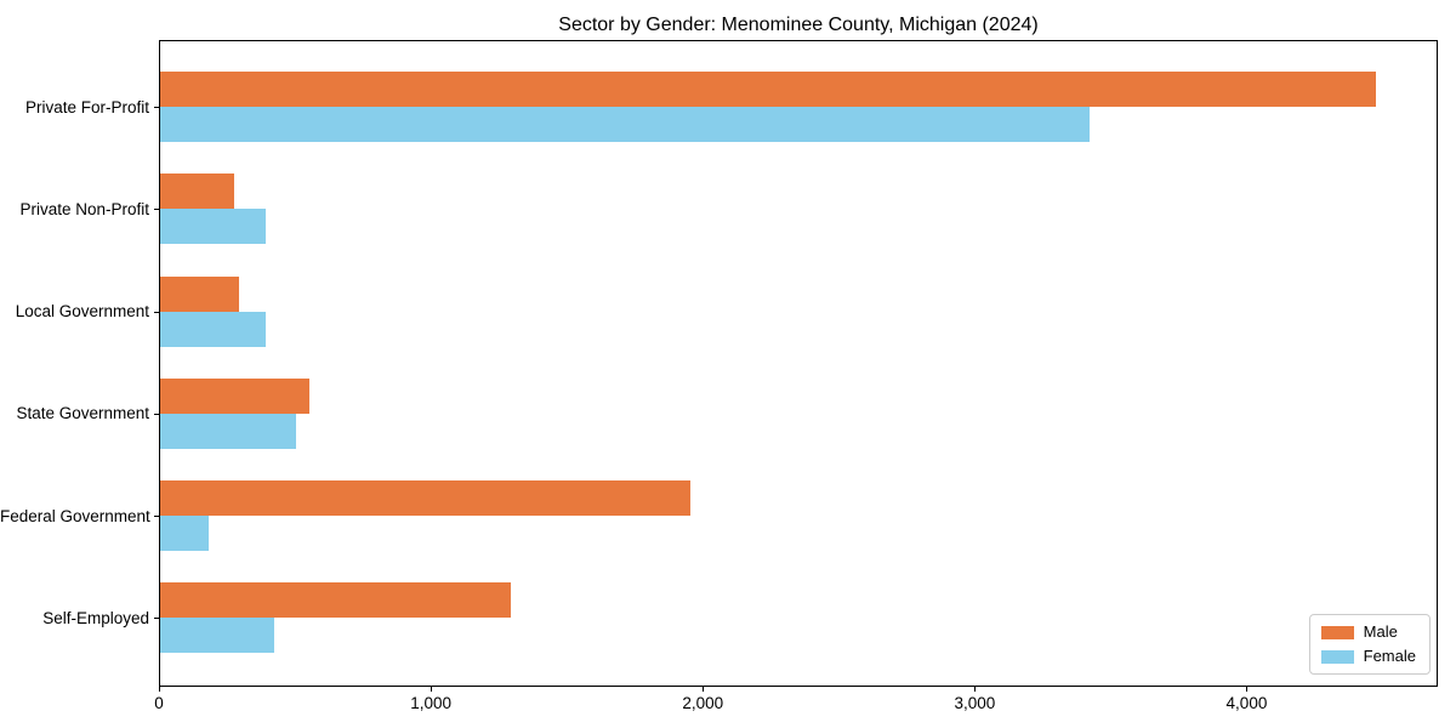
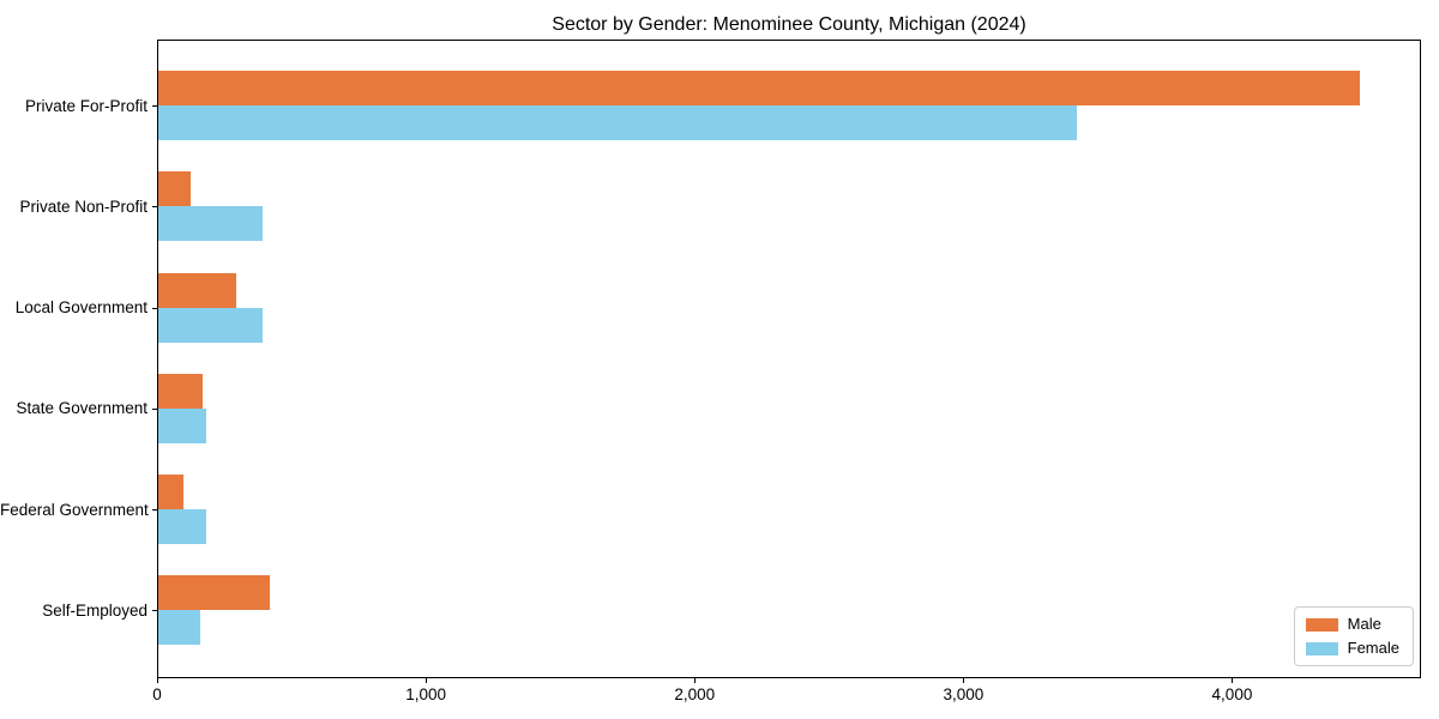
Male/Private Non-Profit: 270 -> 120
Male/State Government: 550 -> 160
Female/State Government: 500 -> 180
Male/Federal Government: 1950 -> 100
Male/Self-Employed: 1290 -> 420
Female/Self-Employed: 420 -> 160
